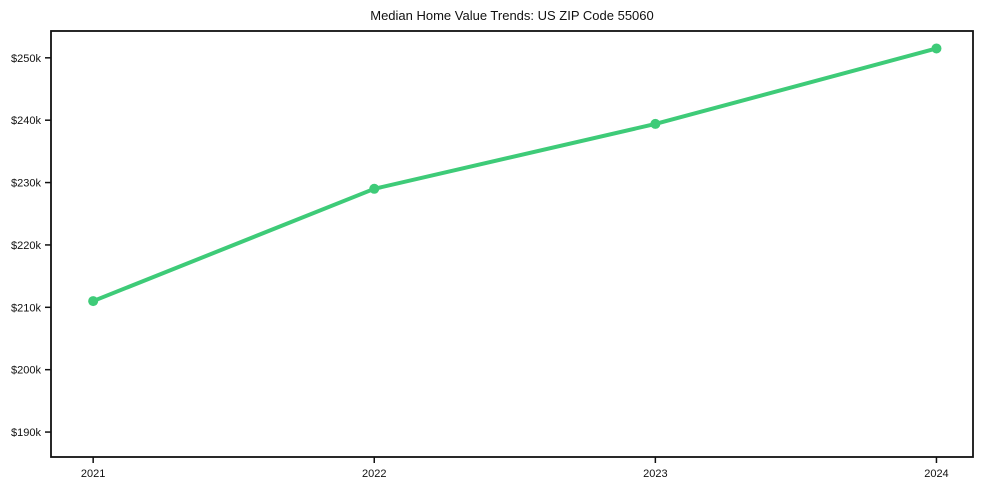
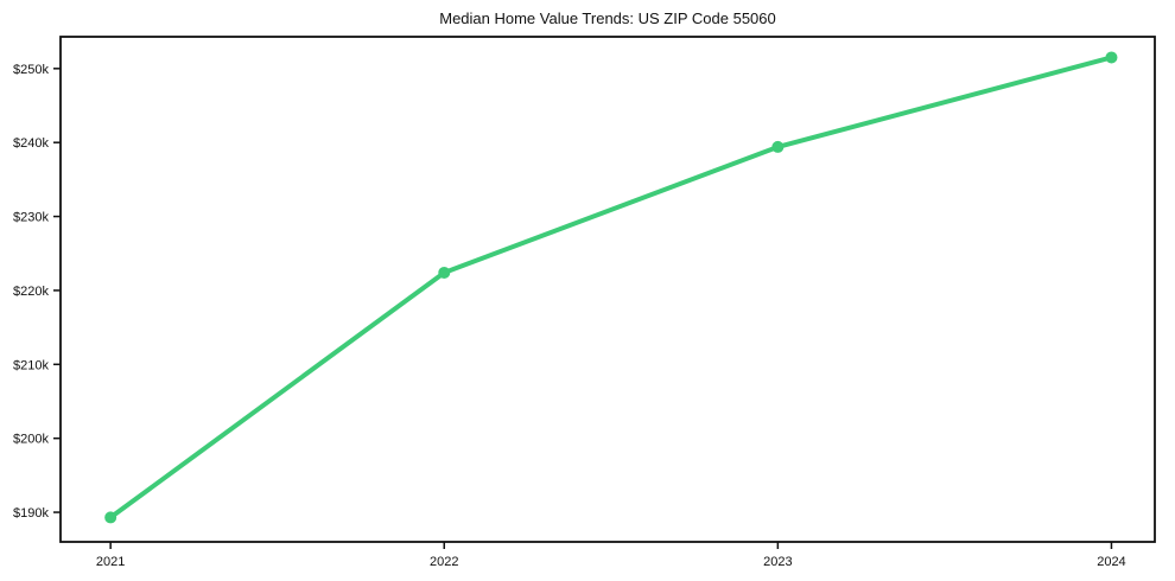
2021: $211k -> $189k
2022: $229k -> $222k
